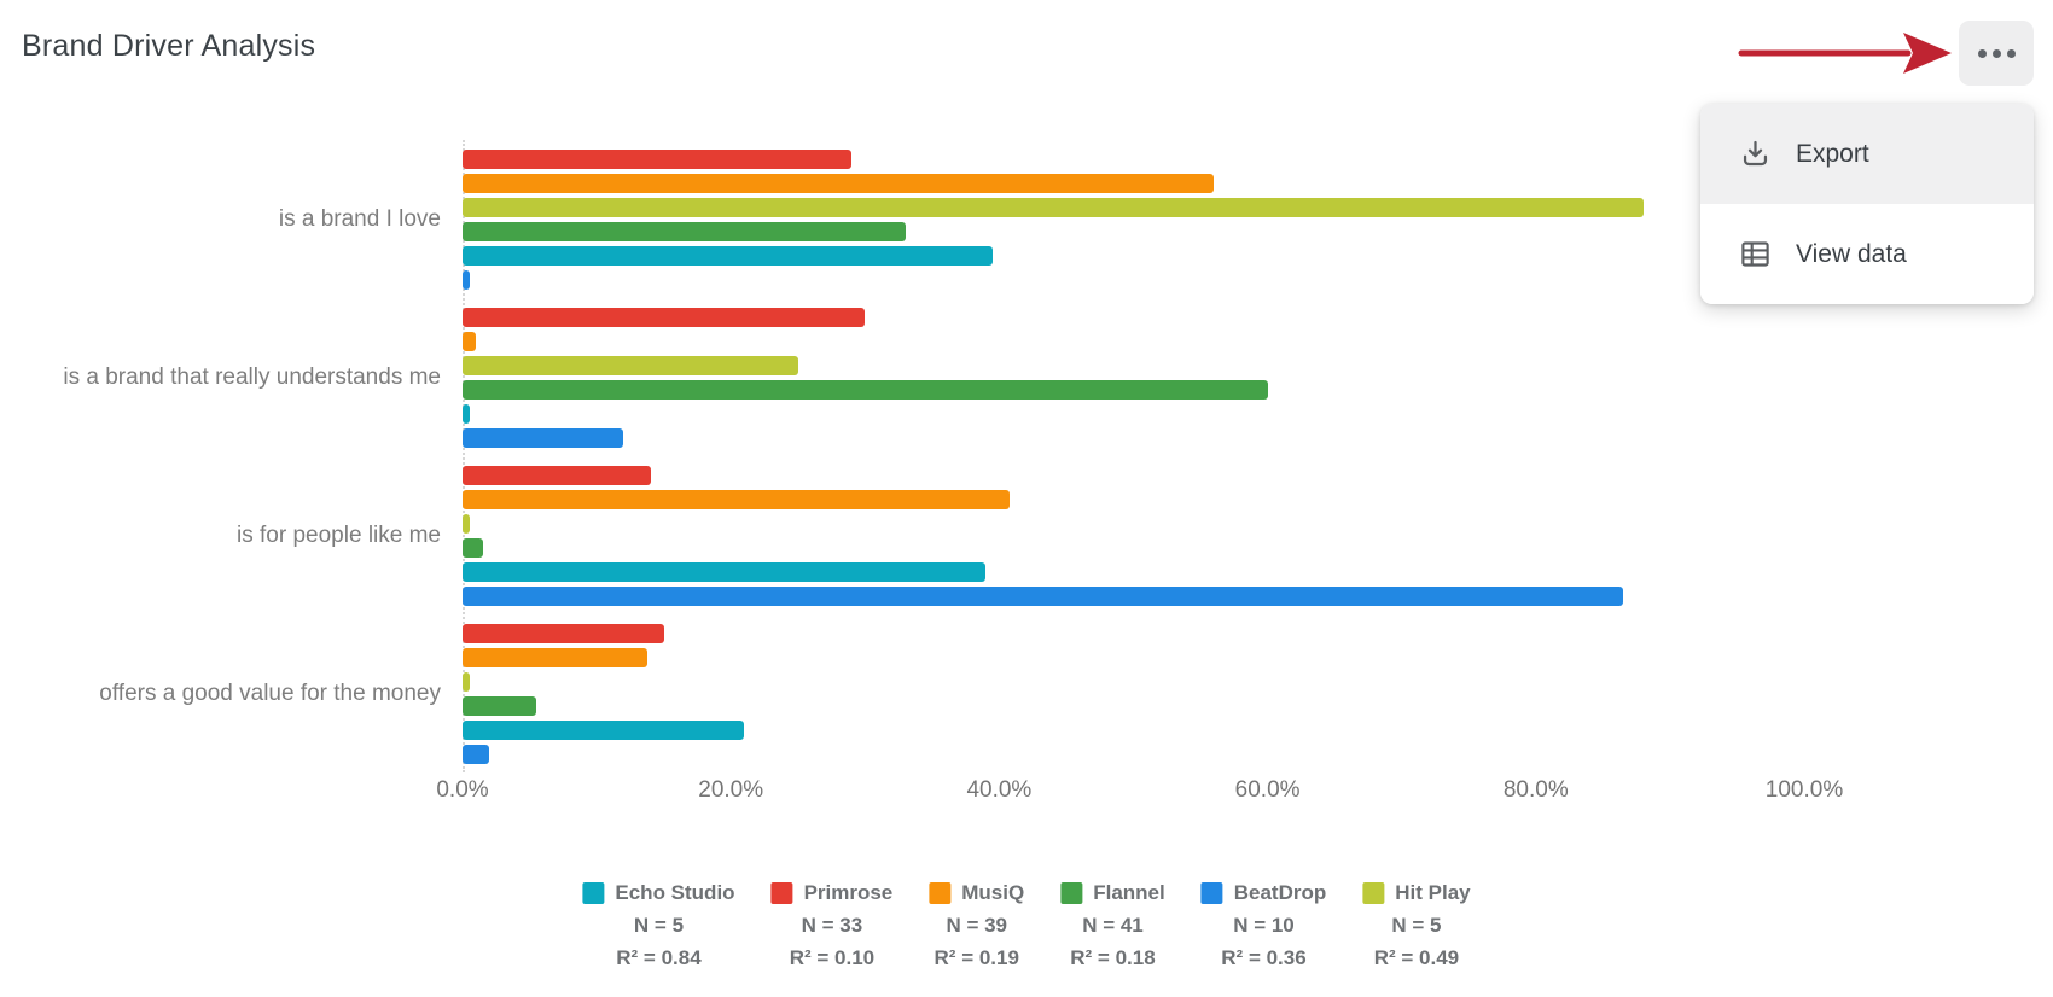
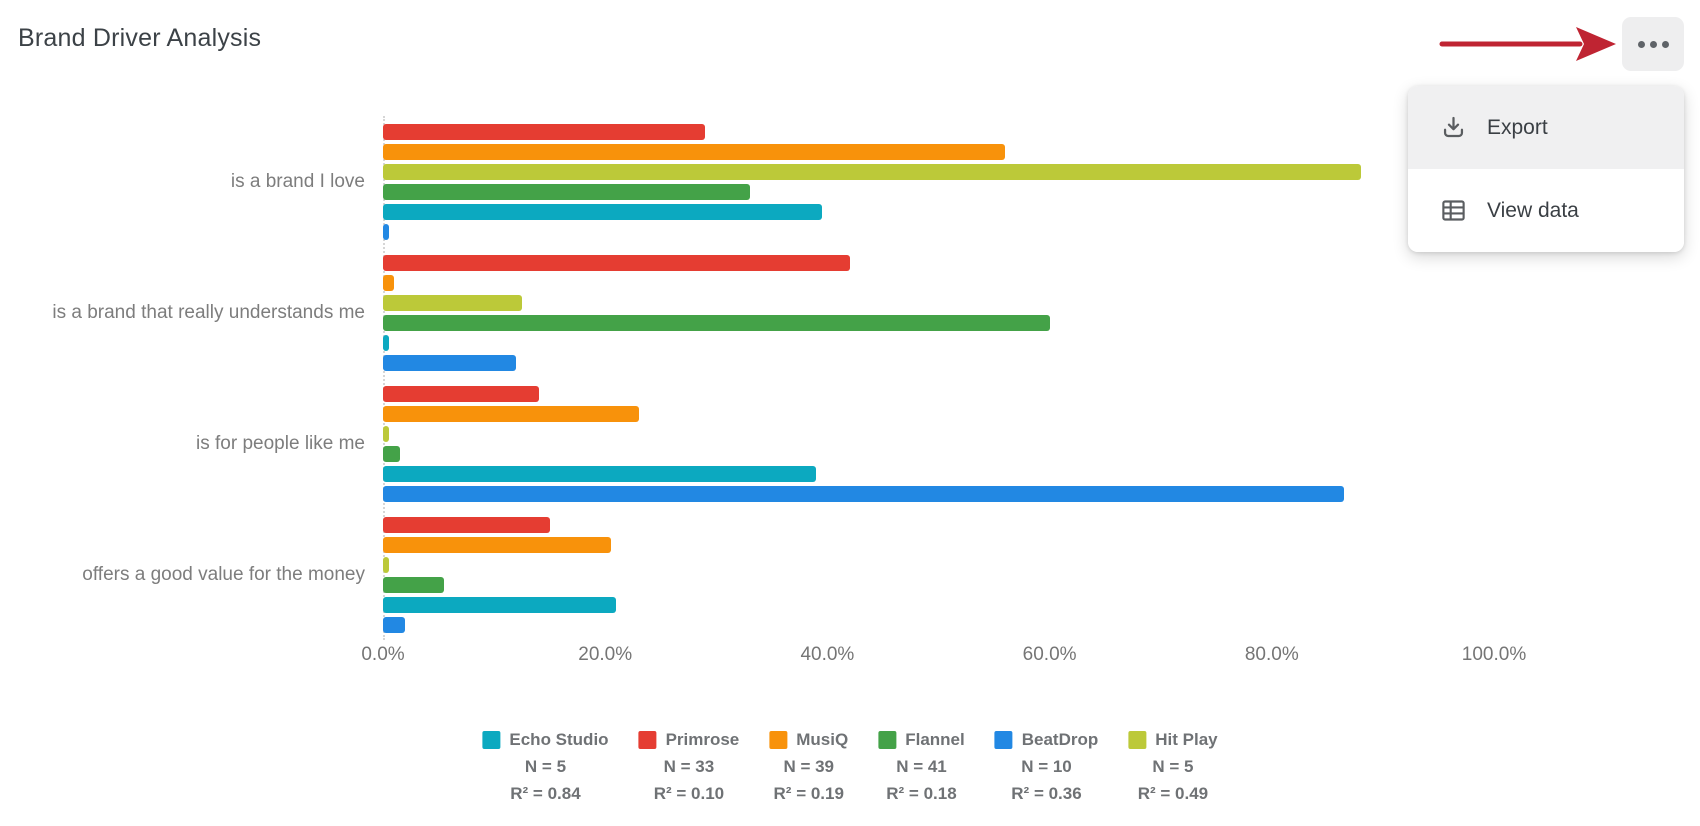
Primrose/is a brand that really understands me: 30% -> 42%
Hit Play/is a brand that really understands me: 25.0% -> 12.5%
MusiQ/is for people like me: 40.8% -> 23.0%
MusiQ/offers a good value for the money: 13.8% -> 20.5%
